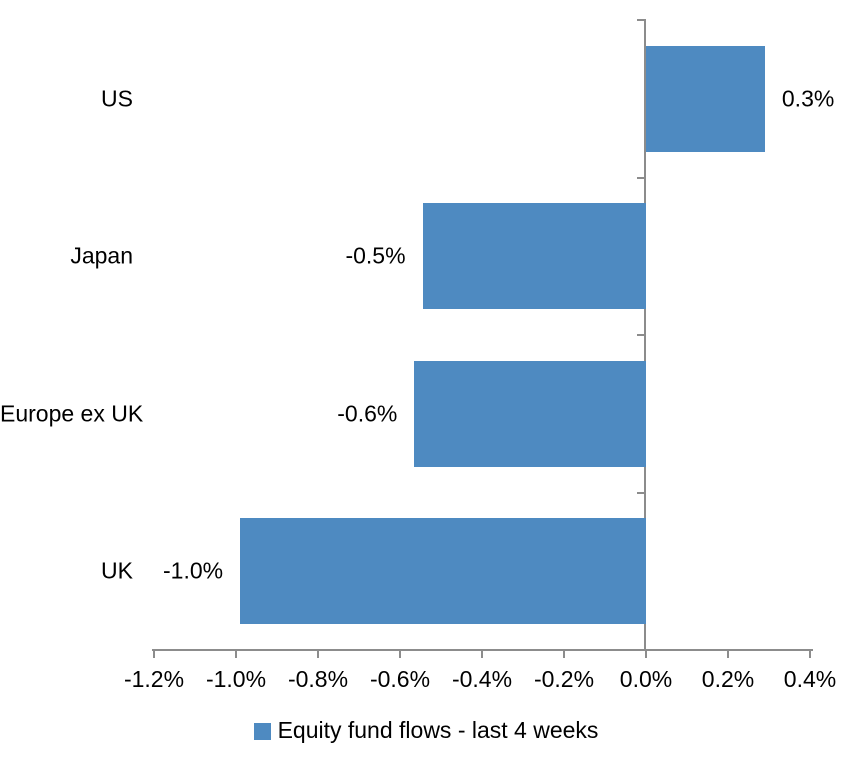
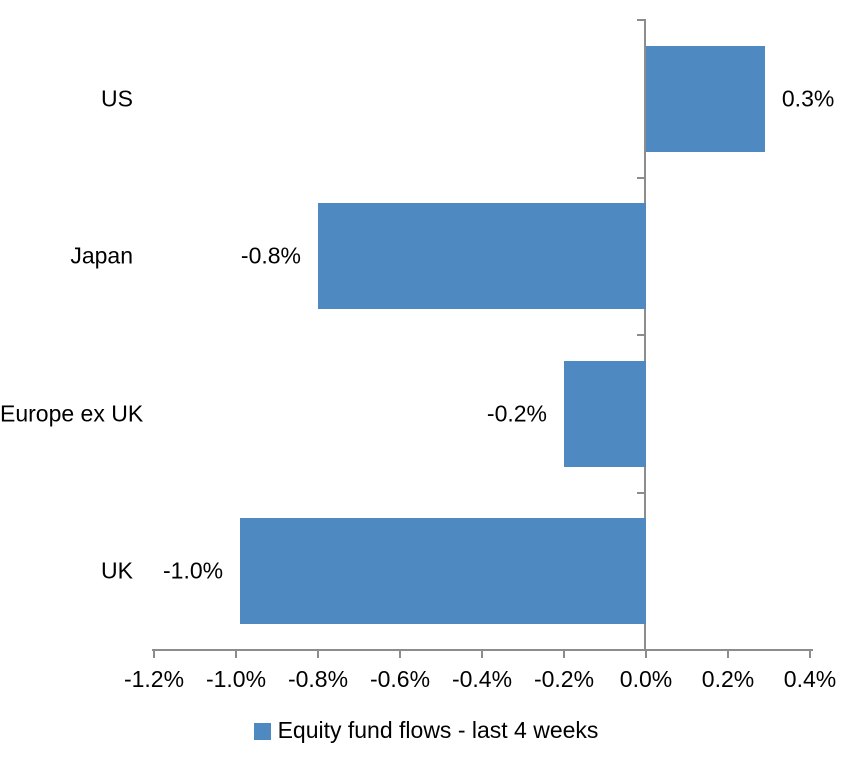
Japan: -0.5% -> -0.8%
Europe ex UK: -0.6% -> -0.2%
